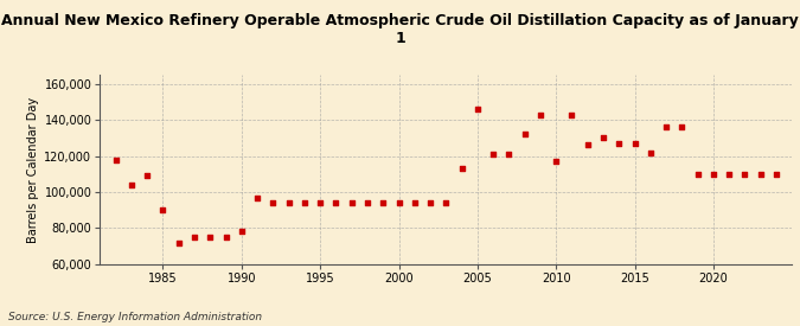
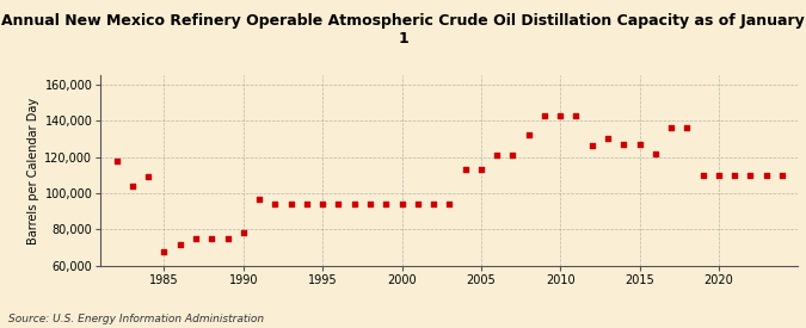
1985: 90,000 -> 68,000
2005: 146,000 -> 113,000
2010: 117,000 -> 143,000
